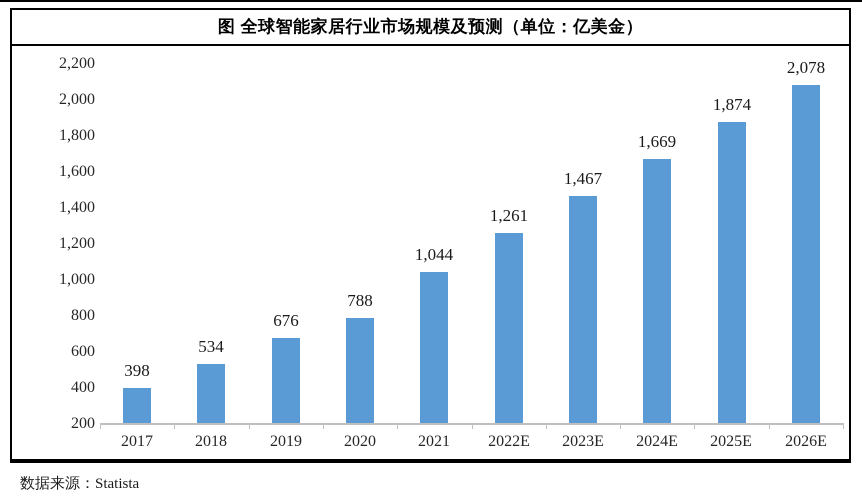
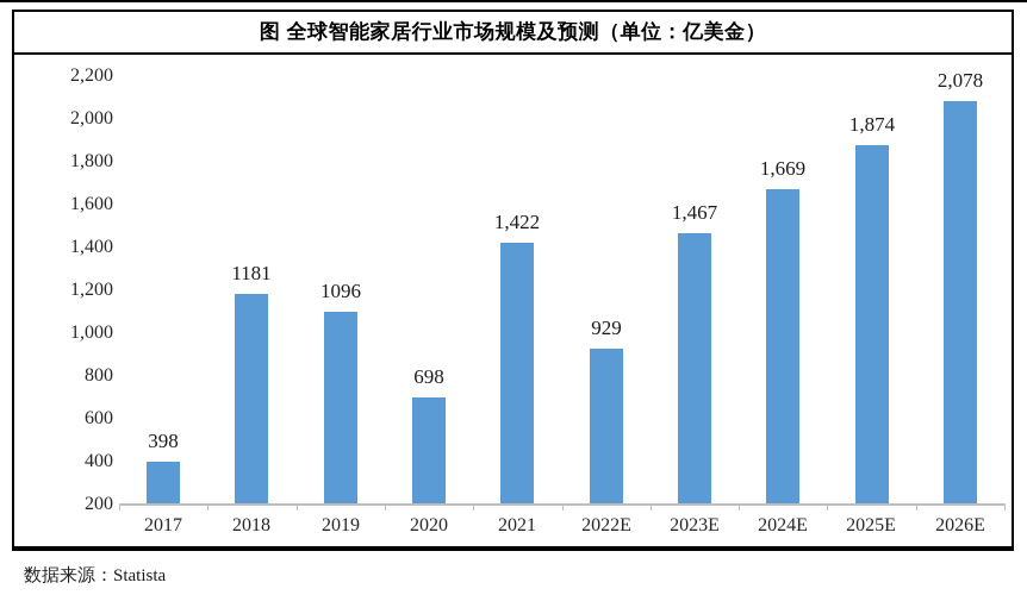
2018: 534 -> 1181
2019: 676 -> 1096
2020: 788 -> 698
2021: 1,044 -> 1,422
2022E: 1,261 -> 929
